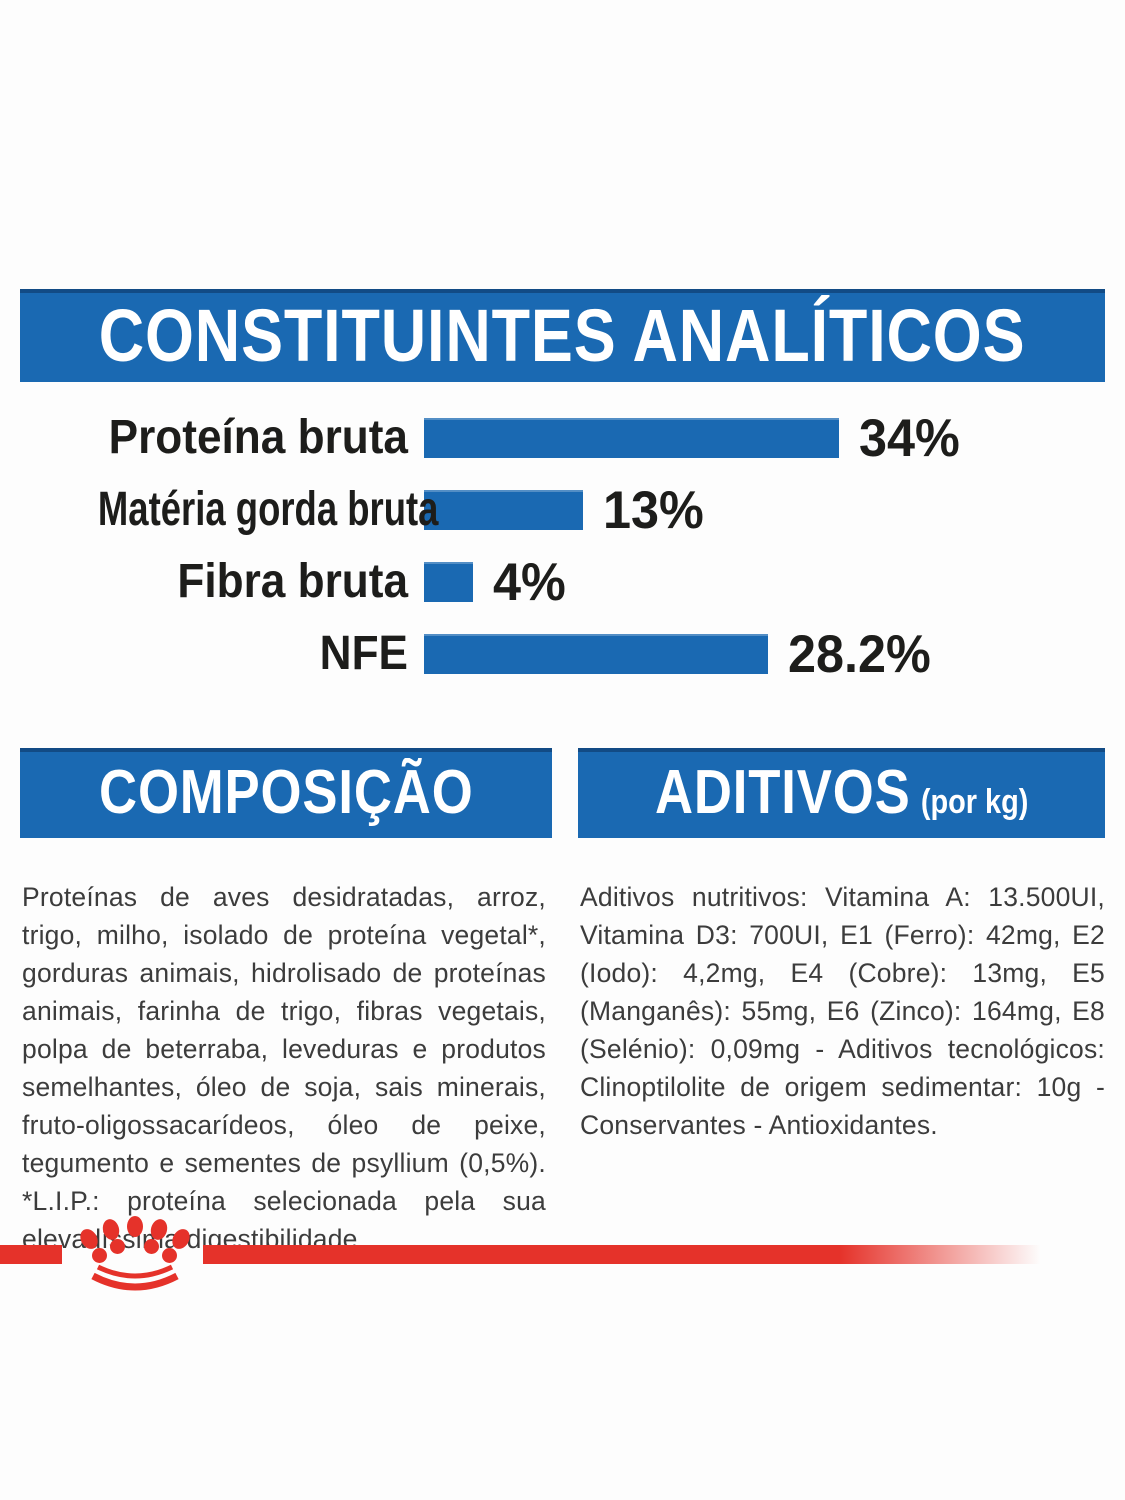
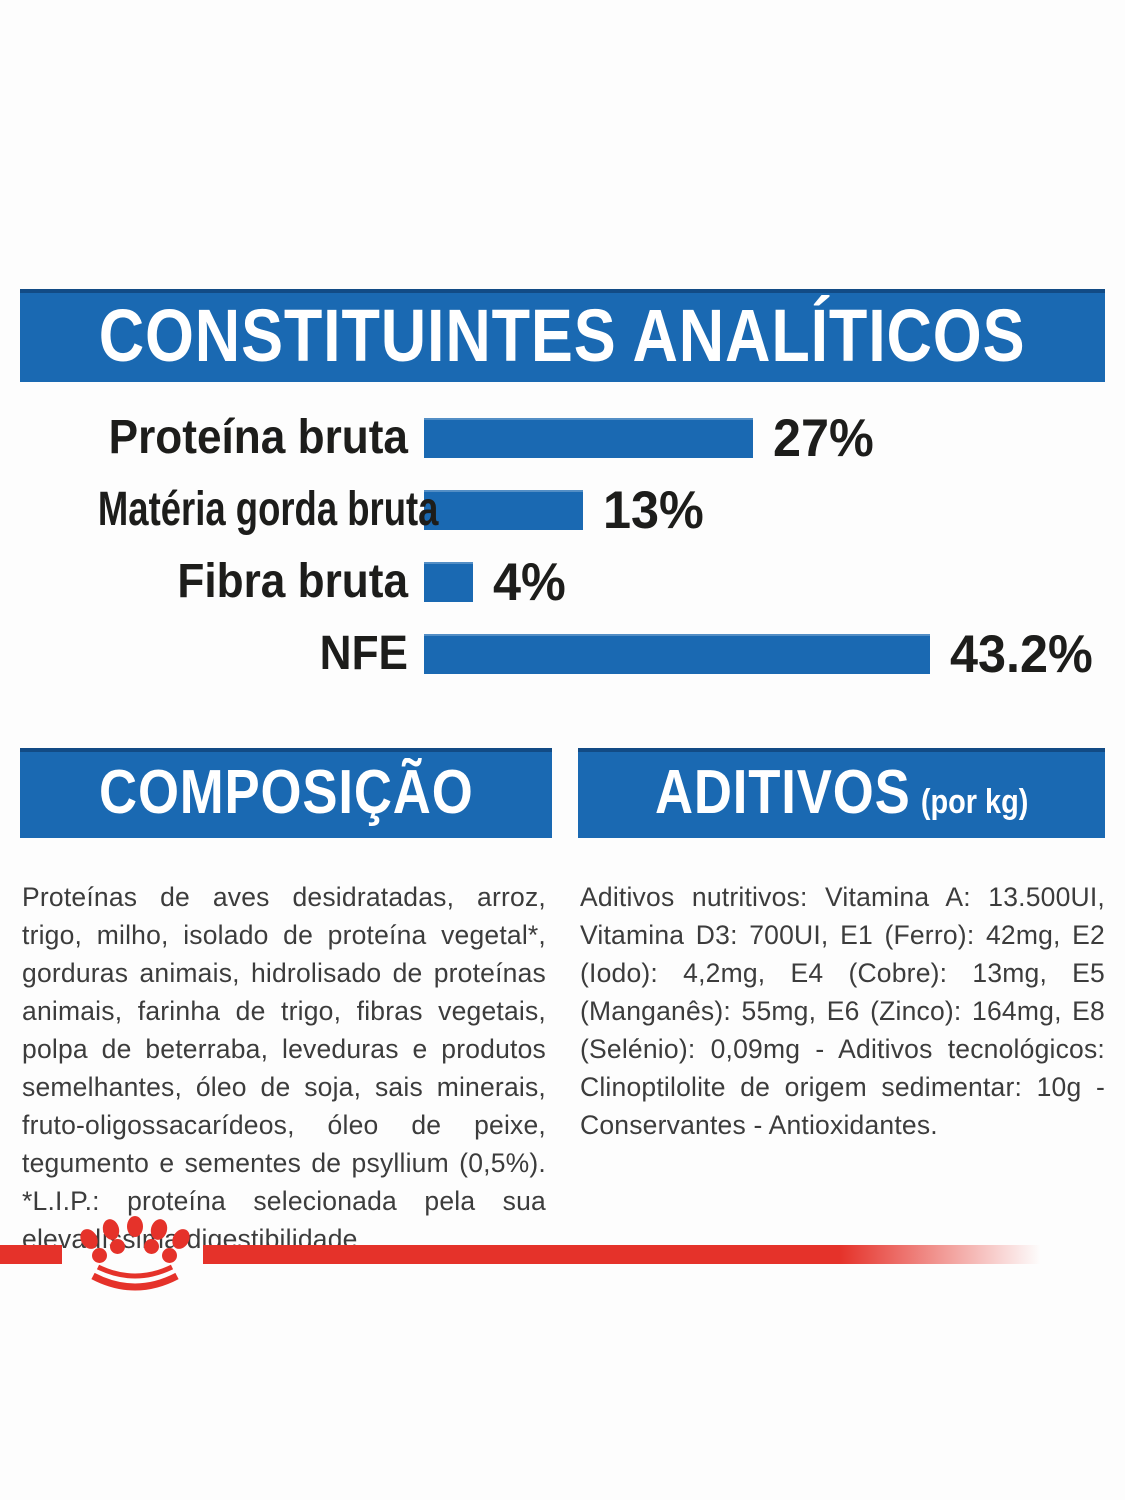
Proteína bruta: 34% -> 27%
NFE: 28.2% -> 43.2%
